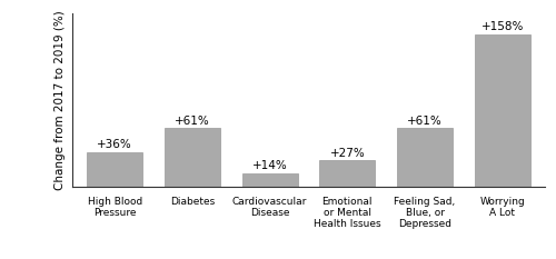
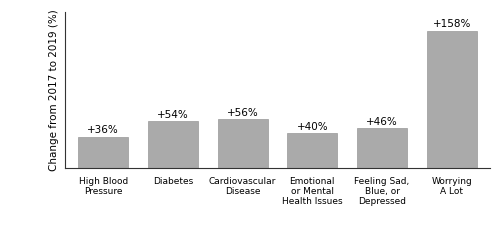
Diabetes: +61% -> +54%
Cardiovascular Disease: +14% -> +56%
Emotional or Mental Health Issues: +27% -> +40%
Feeling Sad, Blue, or Depressed: +61% -> +46%
